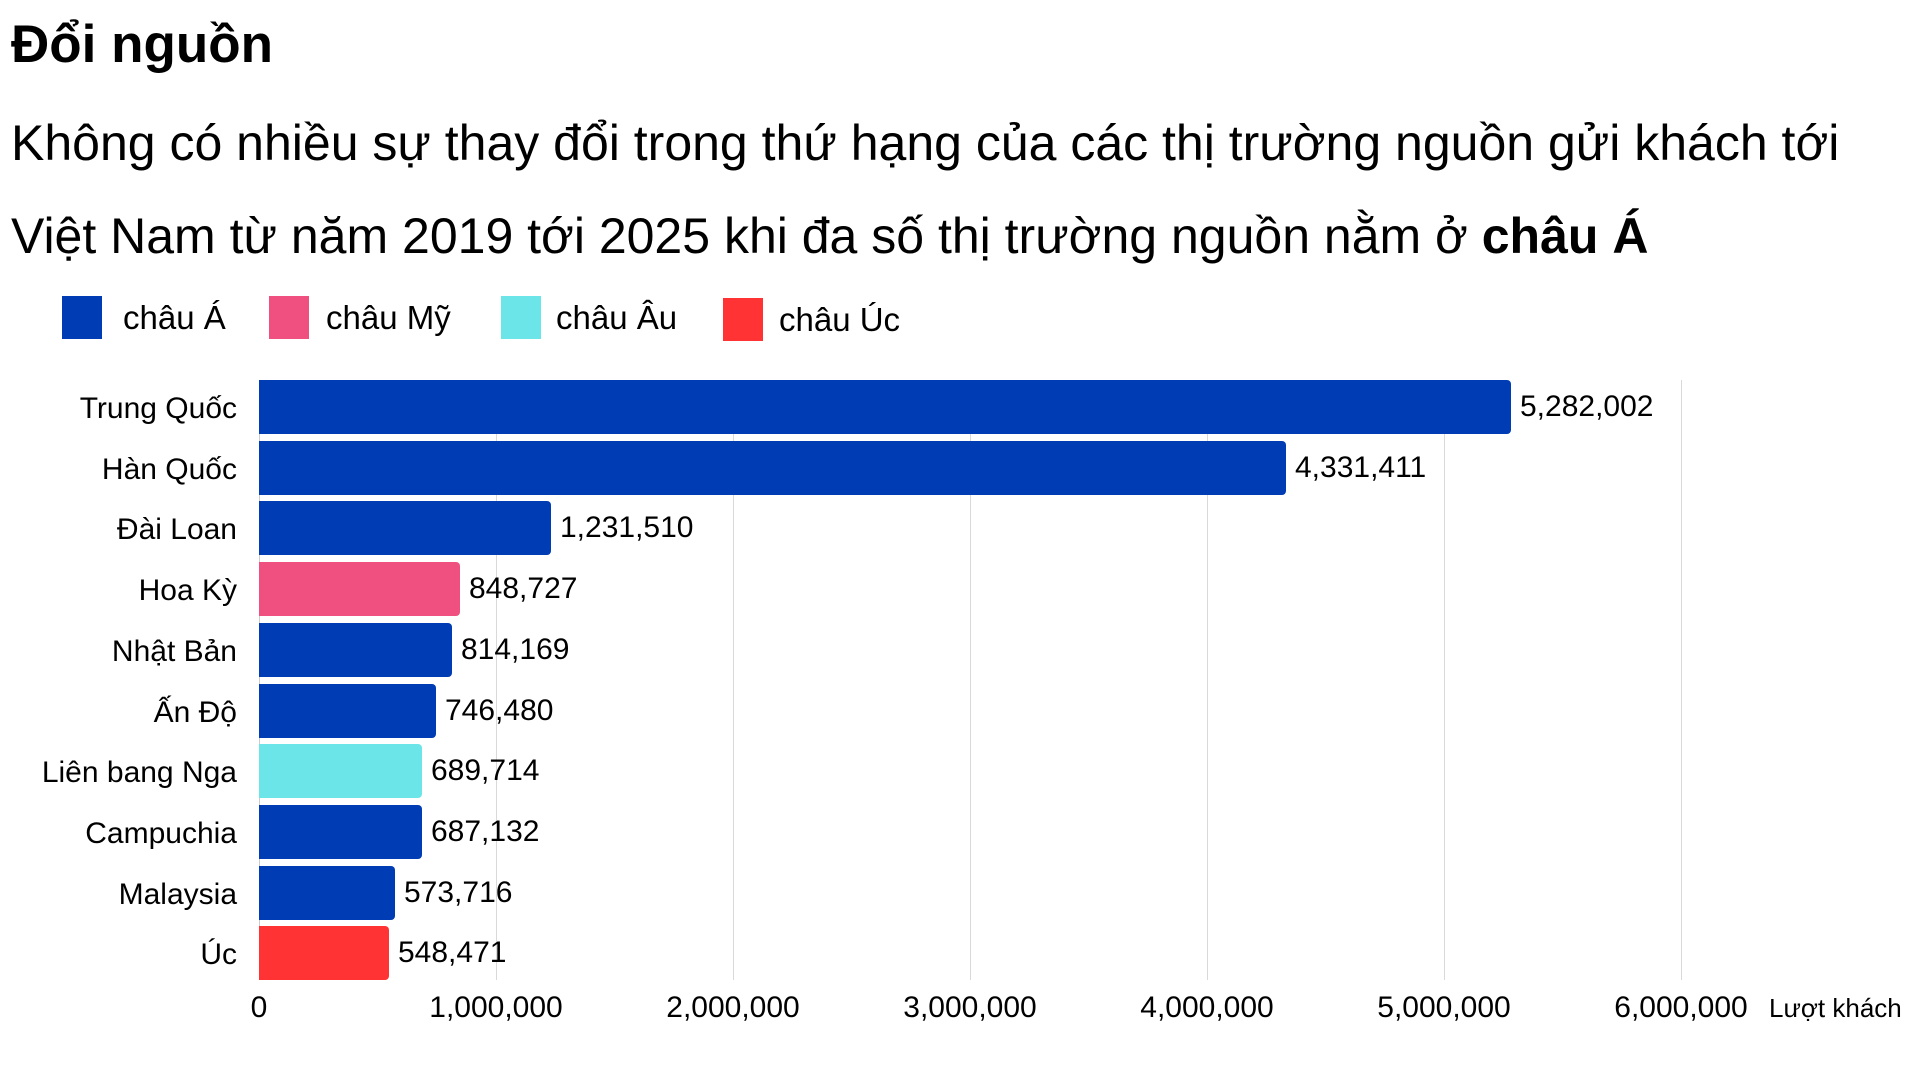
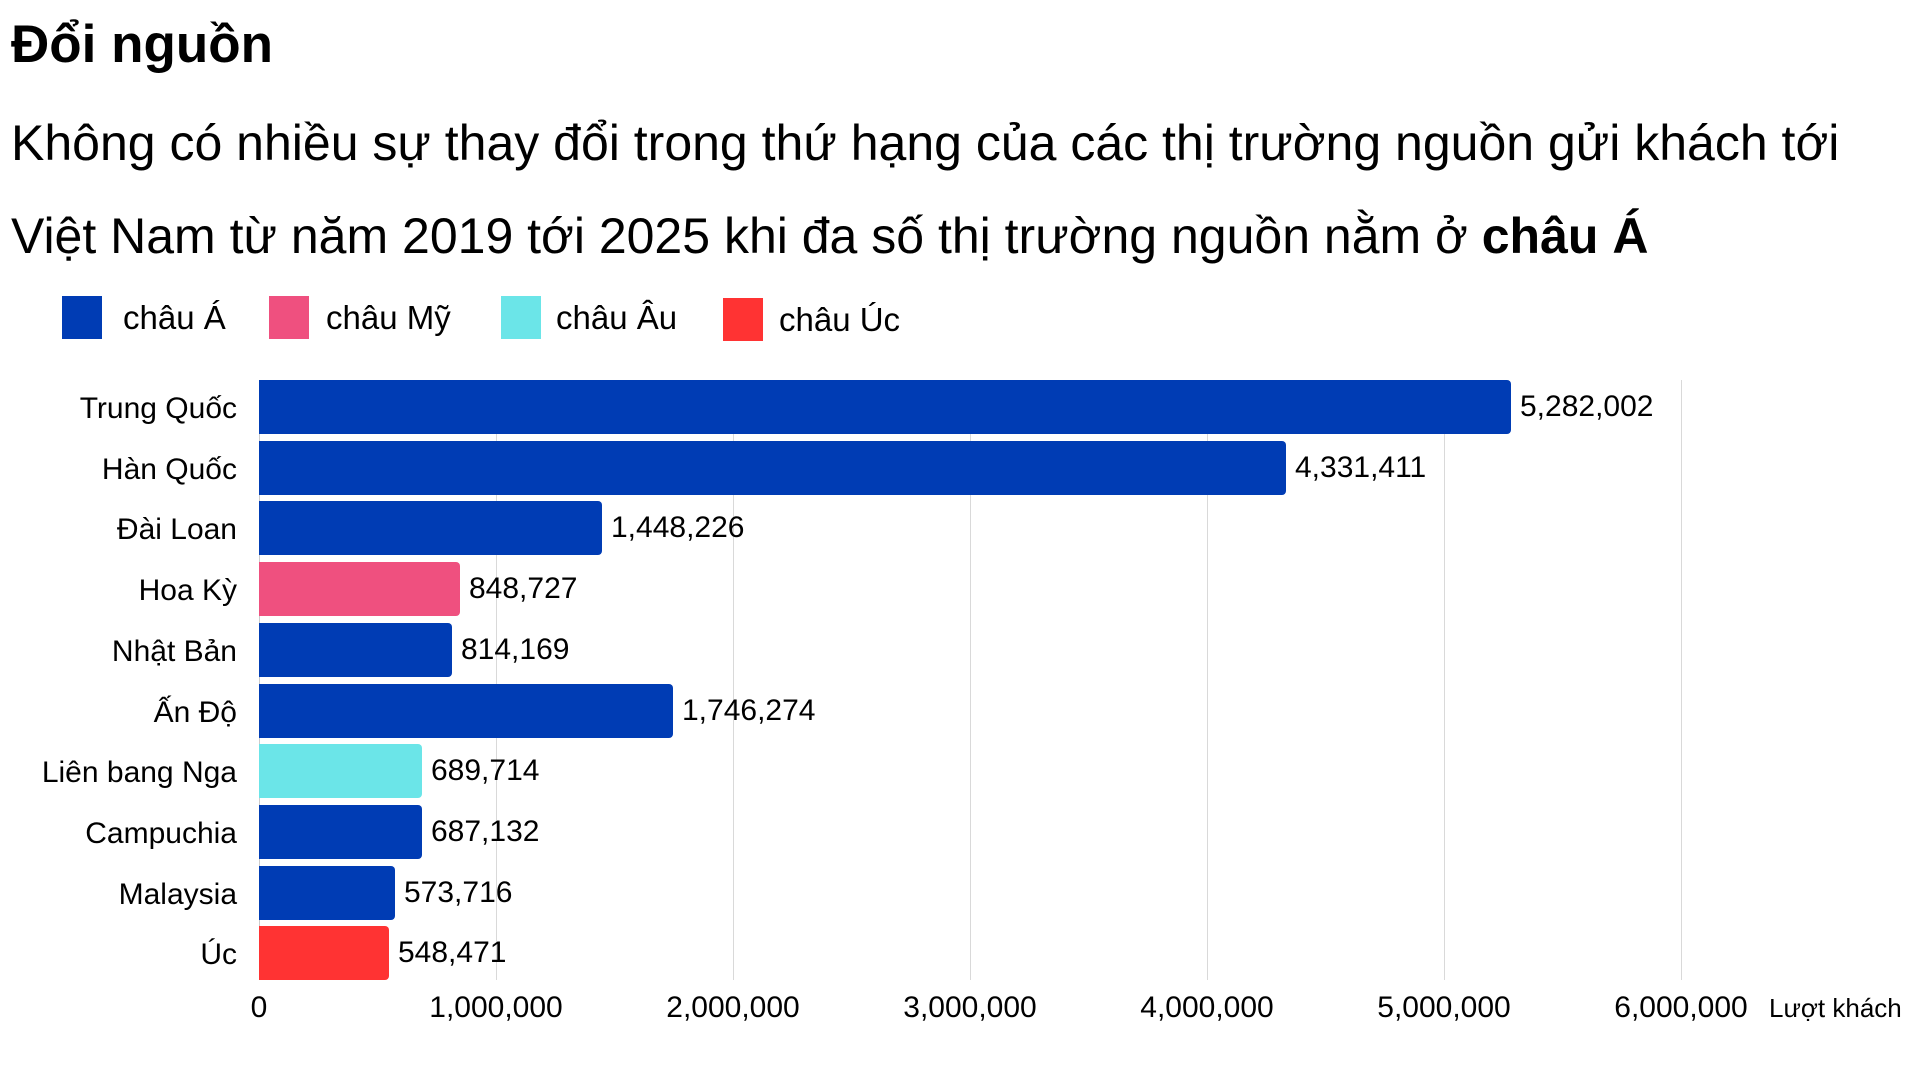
Đài Loan: 1,231,510 -> 1,448,226
Ấn Độ: 746,480 -> 1,746,274
